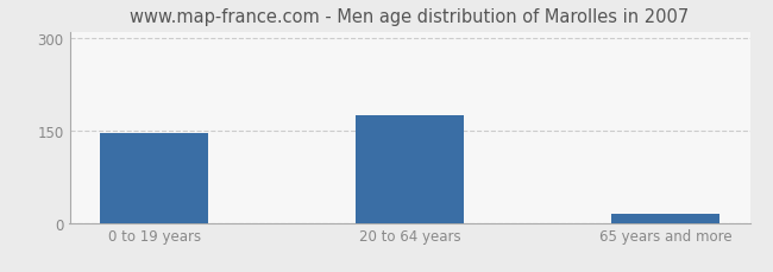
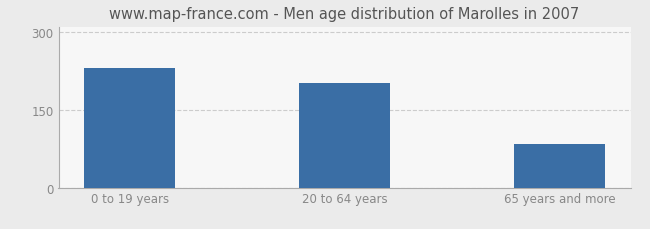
0 to 19 years: 146 -> 230
20 to 64 years: 175 -> 202
65 years and more: 14 -> 84
